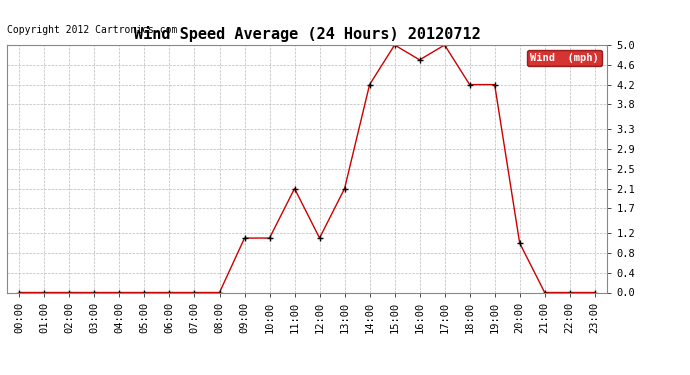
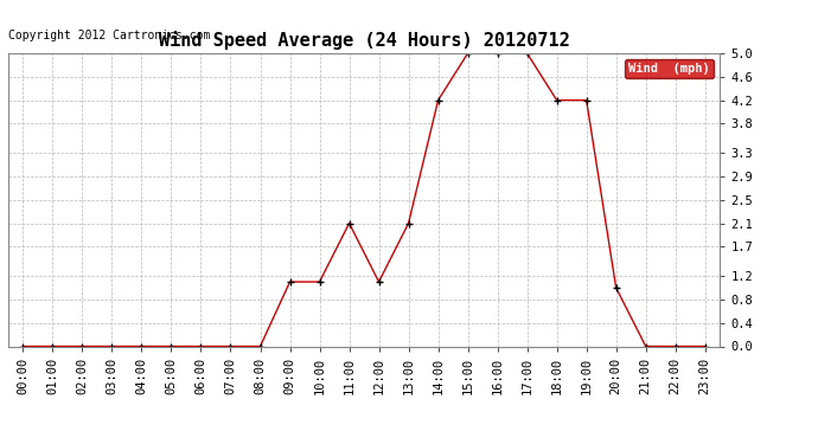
16:00: 4.7 -> 5.0
